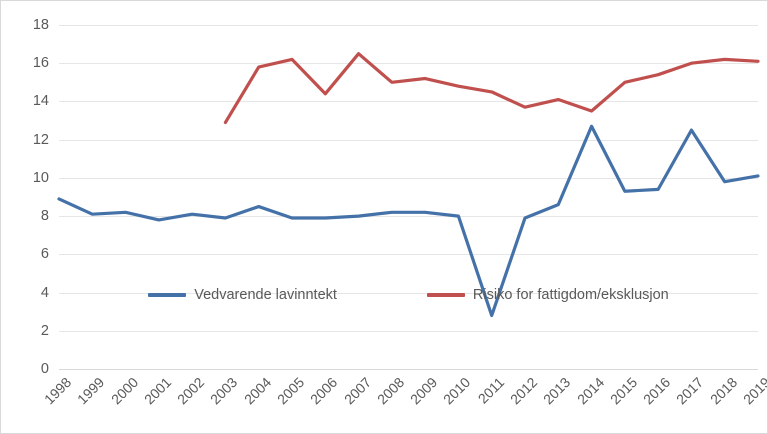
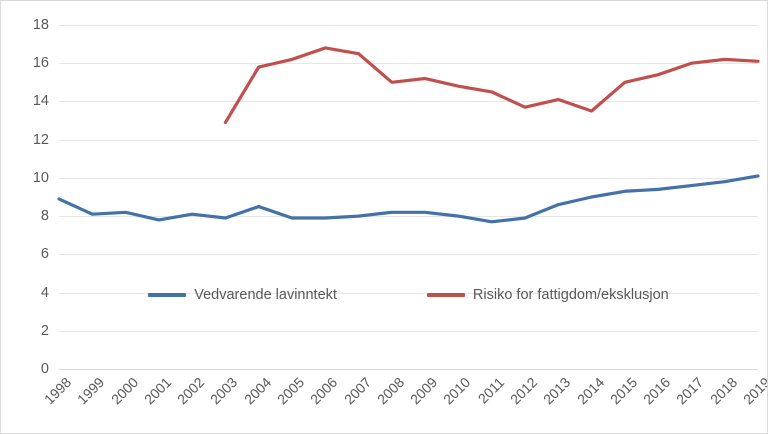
Risiko for fattigdom/eksklusjon/2006: 14.4 -> 16.8
Vedvarende lavinntekt/2011: 2.8 -> 7.7
Vedvarende lavinntekt/2014: 12.7 -> 9.0
Vedvarende lavinntekt/2017: 12.5 -> 9.6
